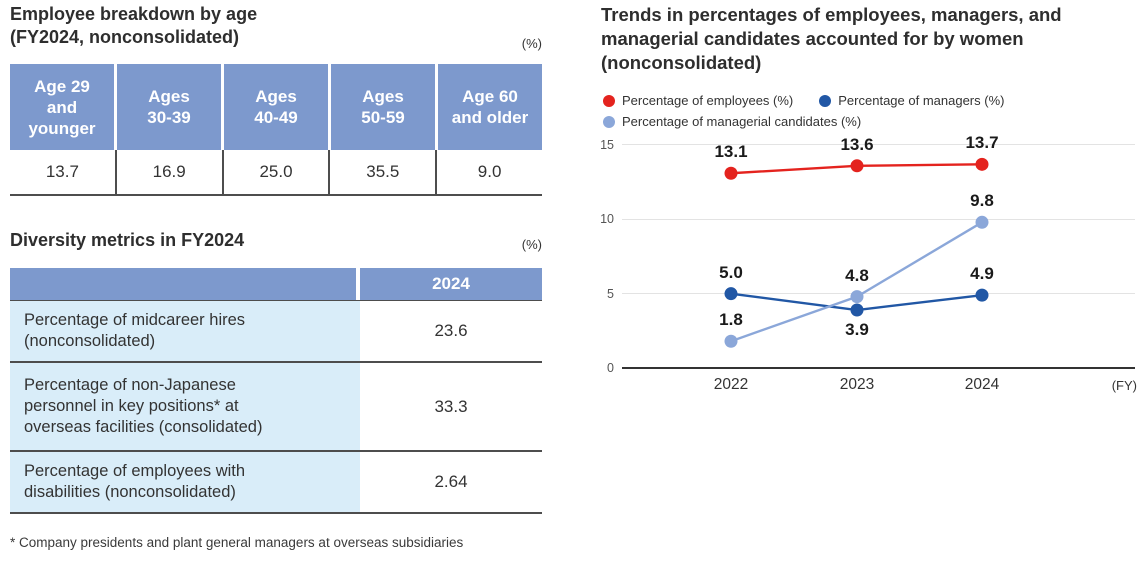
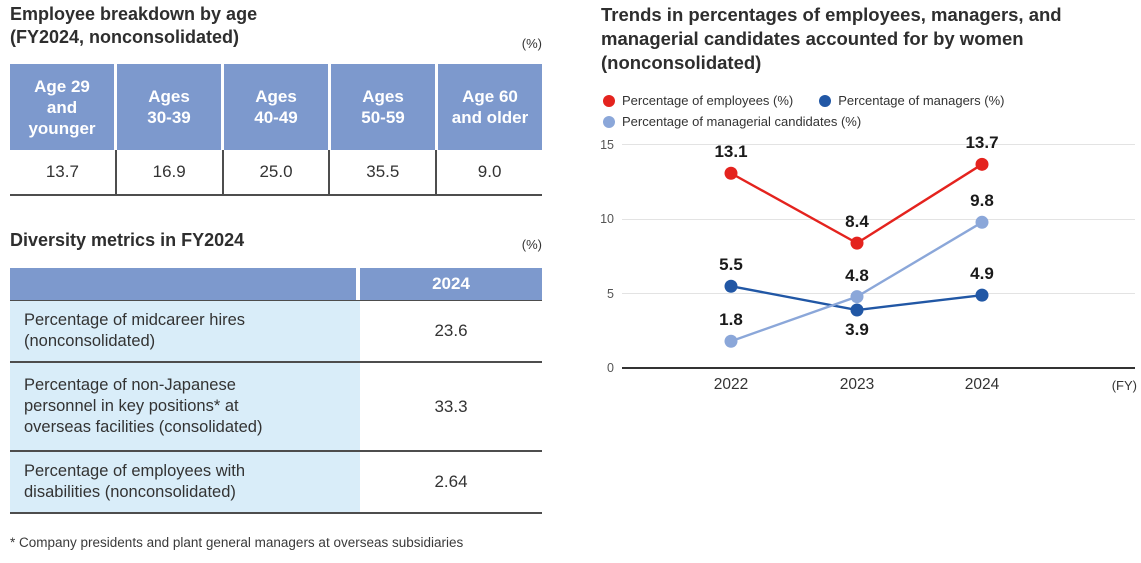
Percentage of managers (%)/2022: 5.0 -> 5.5
Percentage of employees (%)/2023: 13.6 -> 8.4
